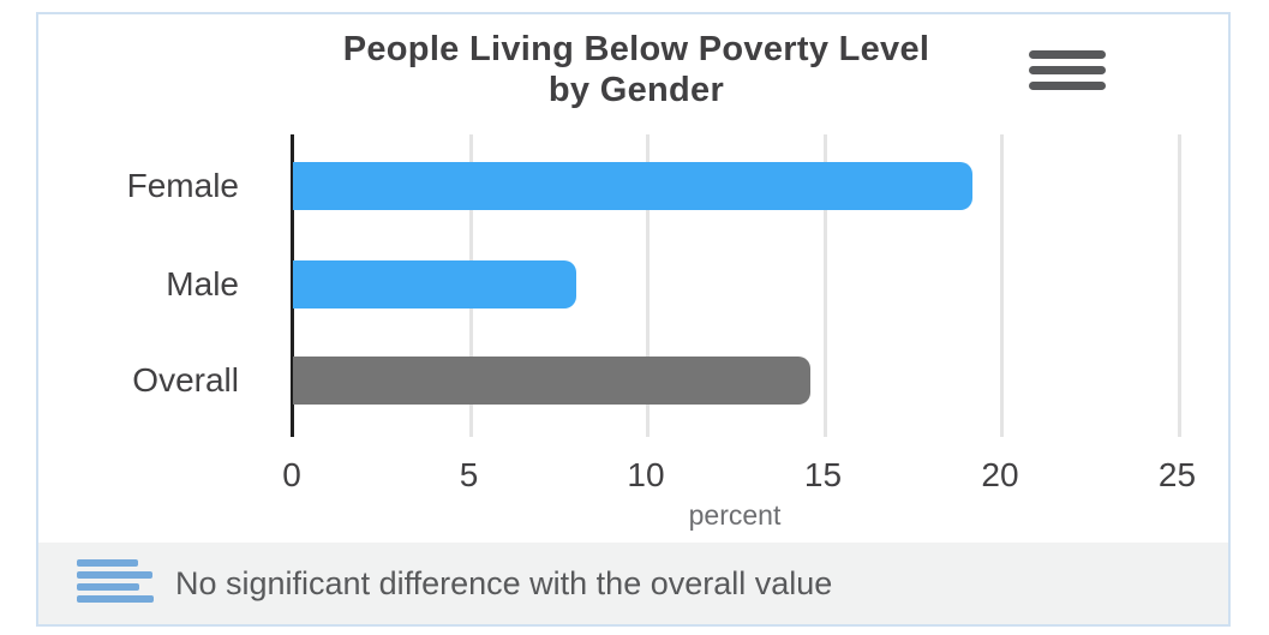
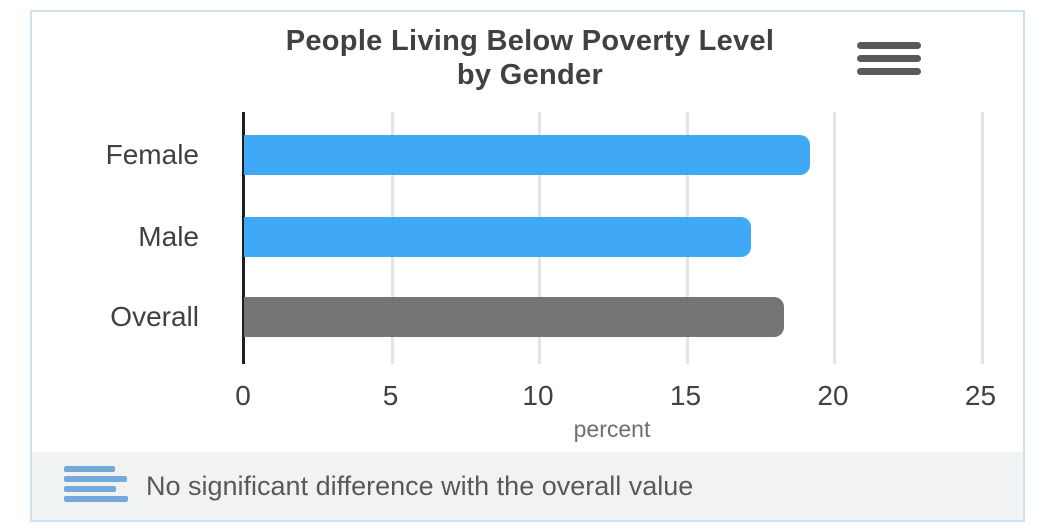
Male: 8.0 -> 17.2
Overall: 14.6 -> 18.3
